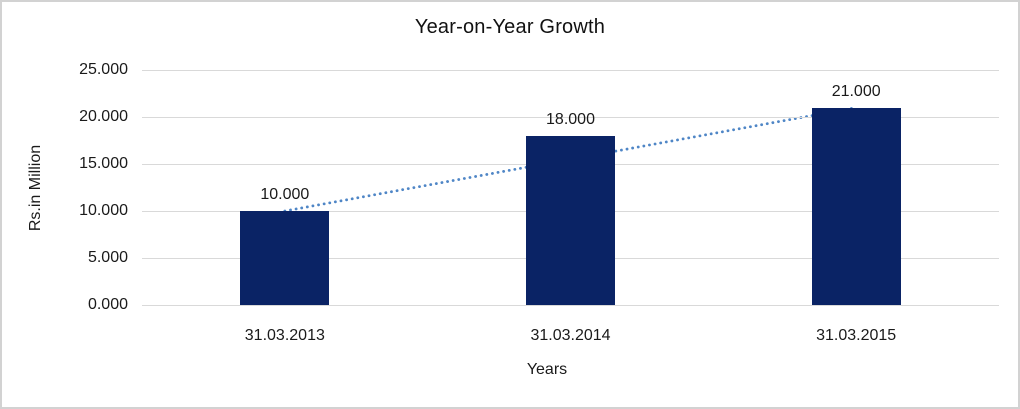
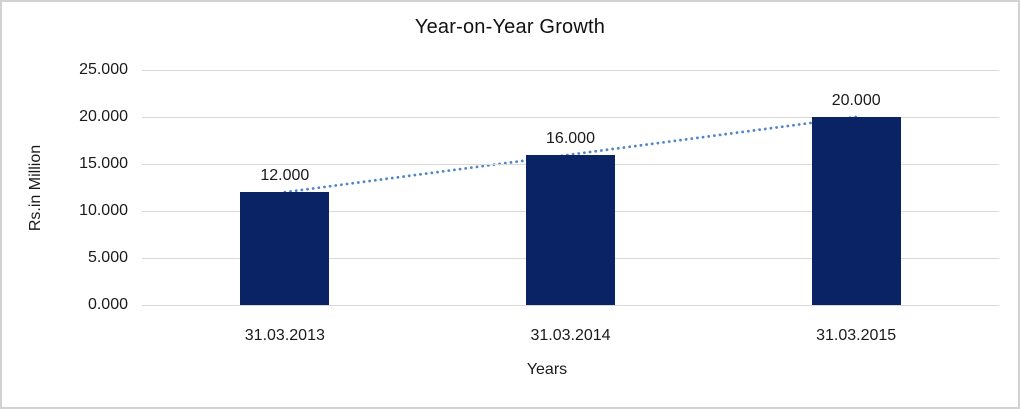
31.03.2013: 10.000 -> 12.000
31.03.2014: 18.000 -> 16.000
31.03.2015: 21.000 -> 20.000
